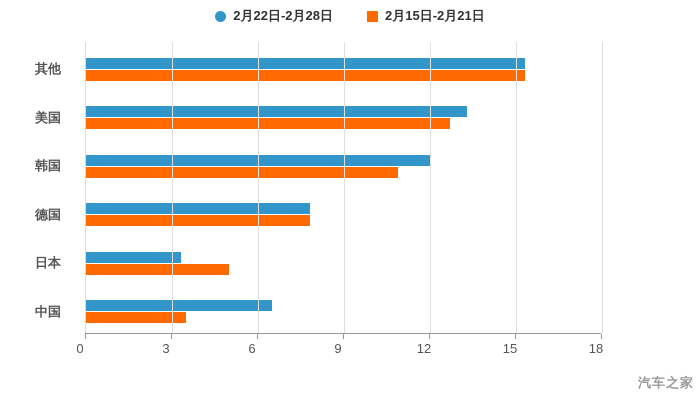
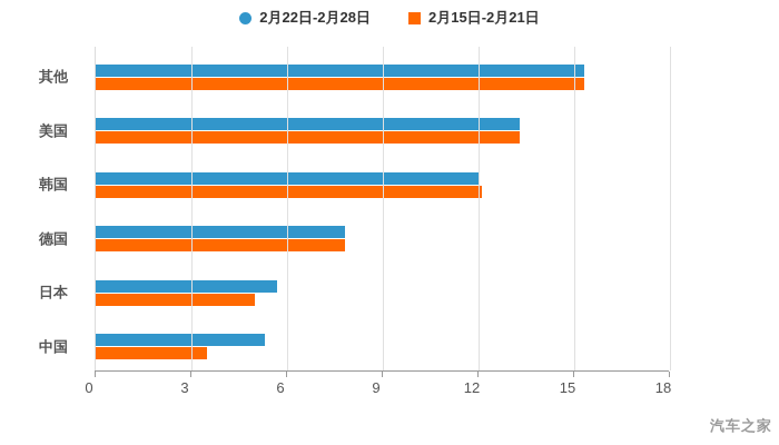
2月15日-2月21日/美国: 12.7 -> 13.3
2月15日-2月21日/韩国: 10.9 -> 12.1
2月22日-2月28日/日本: 3.3 -> 5.7
2月22日-2月28日/中国: 6.5 -> 5.3
